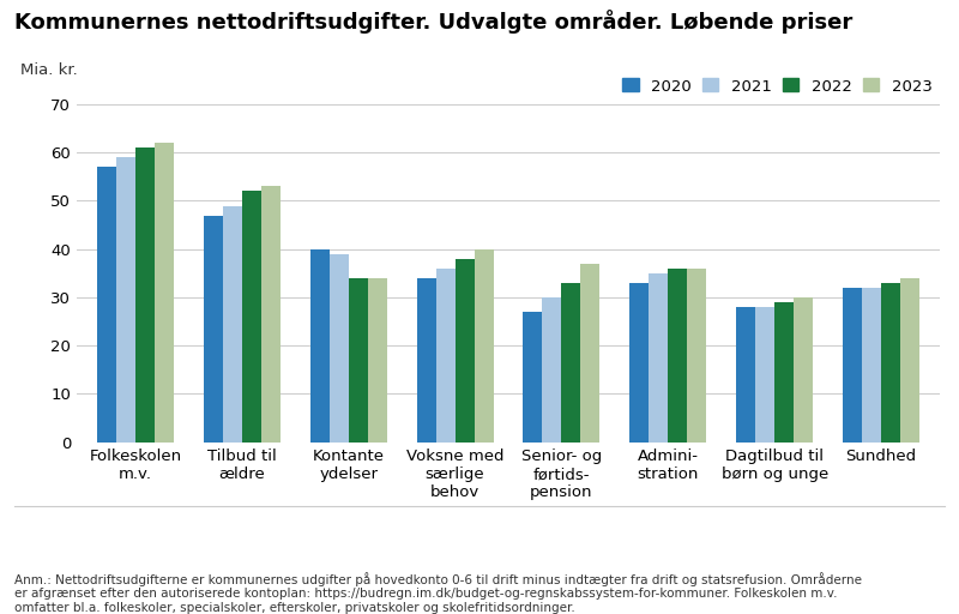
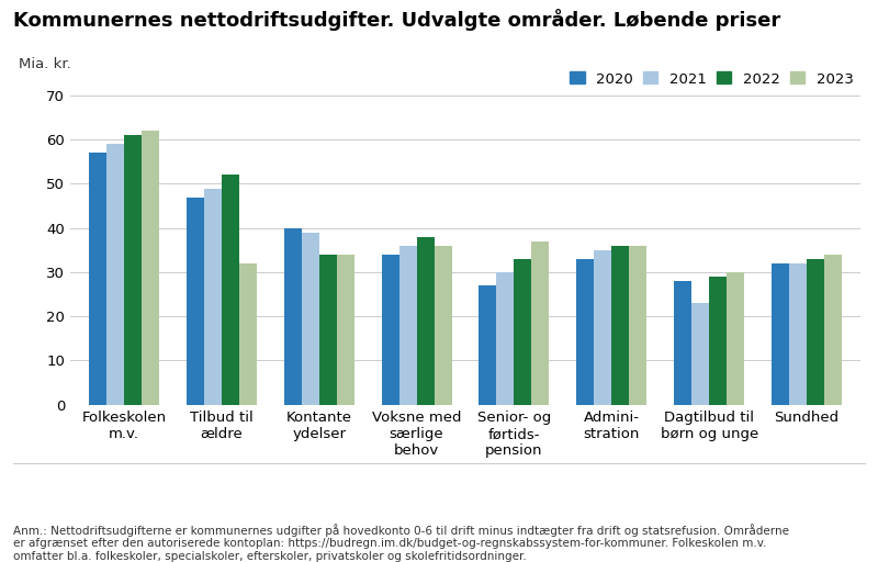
2023/Tilbud til ældre: 53 -> 32
2023/Voksne med særlige behov: 40 -> 36
2021/Dagtilbud til børn og unge: 28 -> 23
